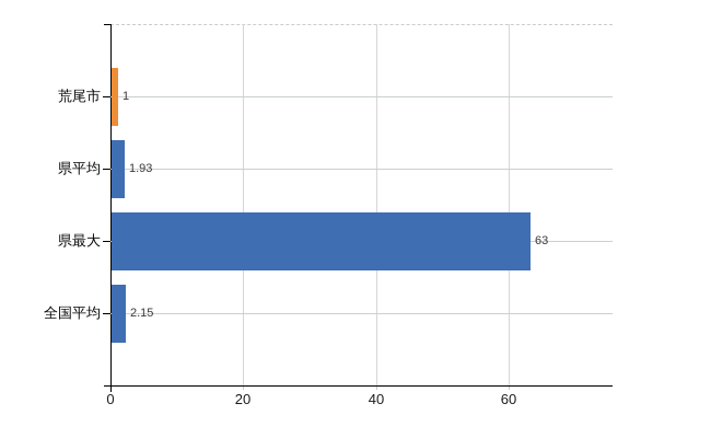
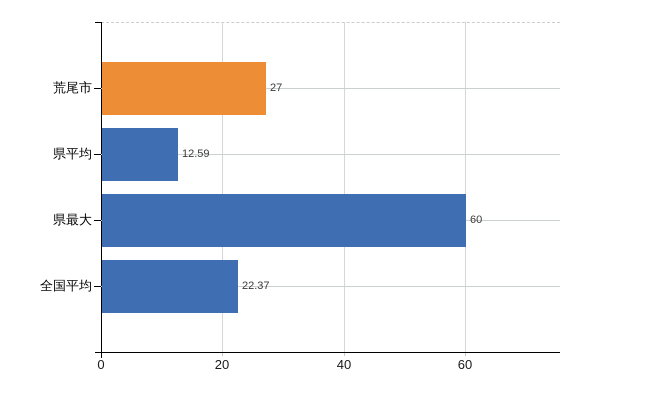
荒尾市: 1 -> 27
県平均: 1.93 -> 12.59
県最大: 63 -> 60
全国平均: 2.15 -> 22.37
